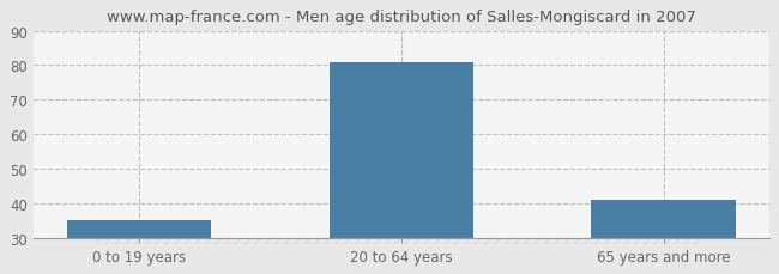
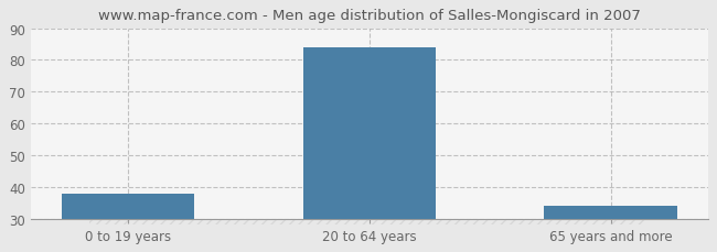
0 to 19 years: 35 -> 38
20 to 64 years: 81 -> 84
65 years and more: 41 -> 34
